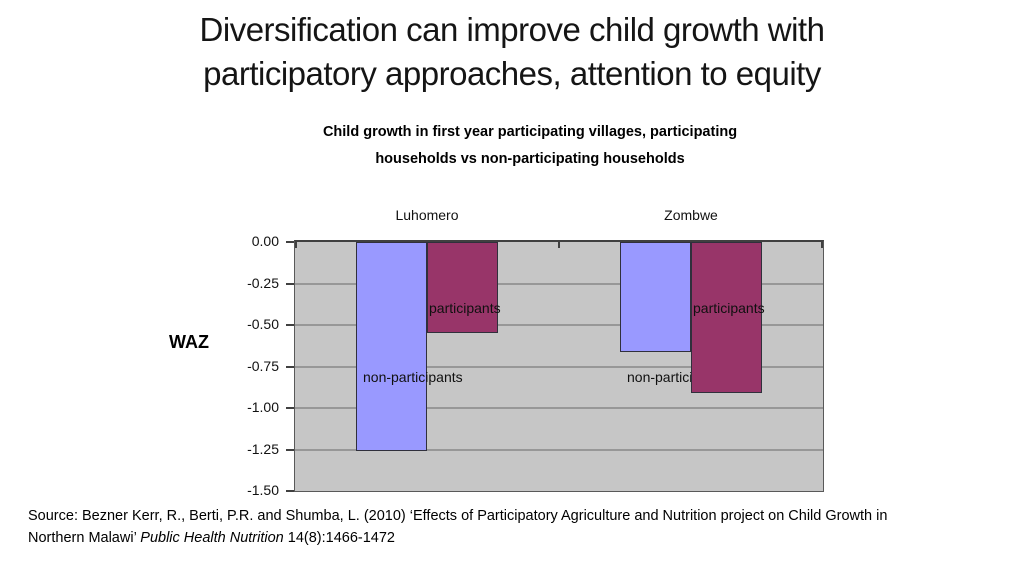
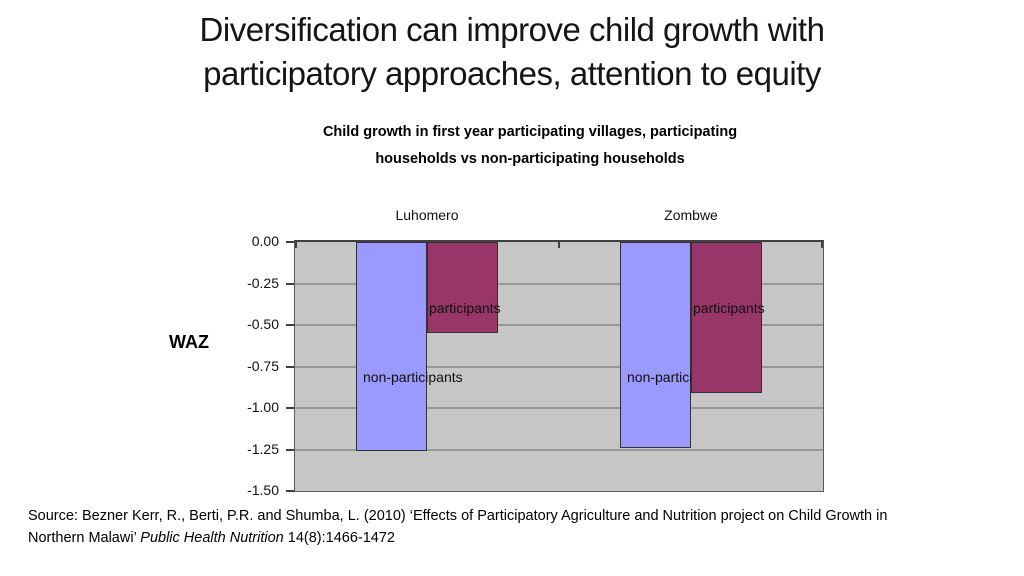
non-participants/Zombwe: -0.66 -> -1.24
